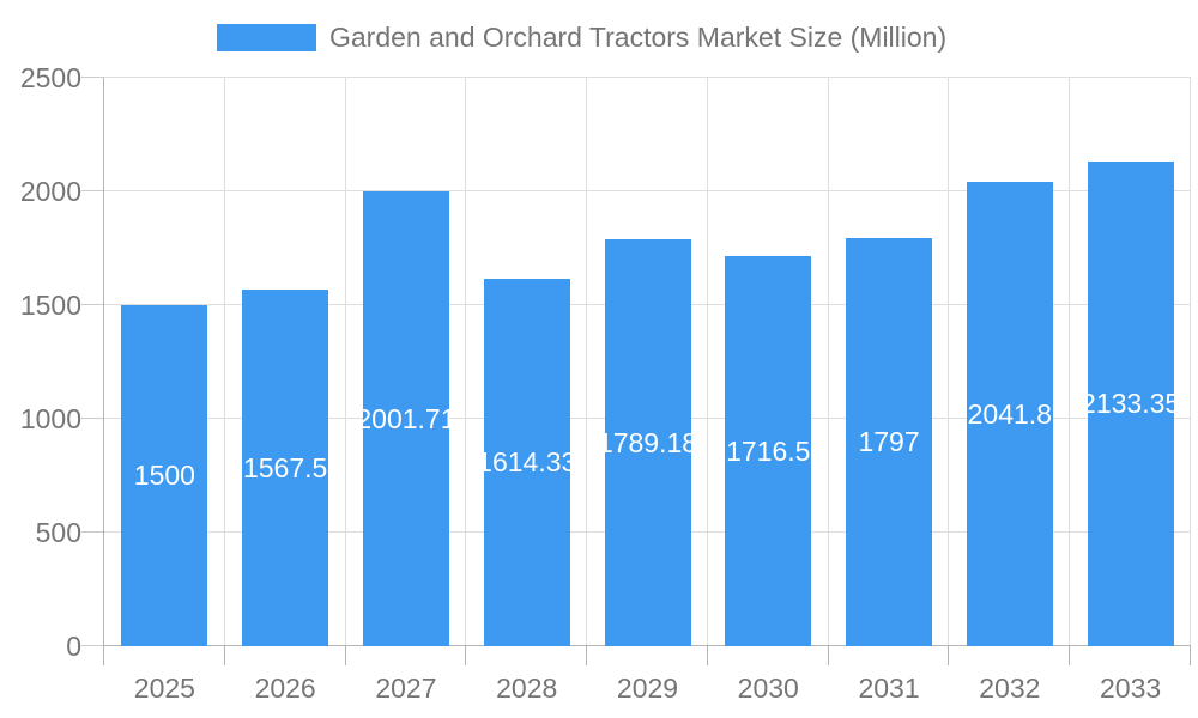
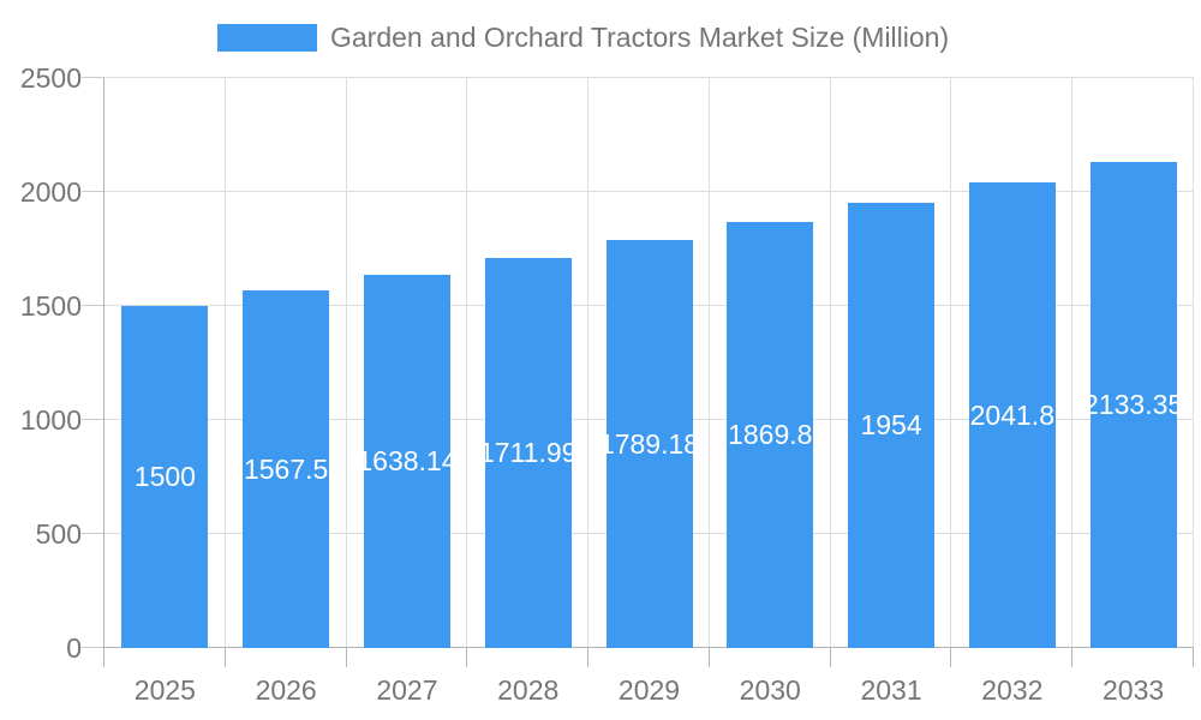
2027: 2001.71 -> 1638.14
2028: 1614.33 -> 1711.99
2030: 1716.5 -> 1869.8
2031: 1797 -> 1954
